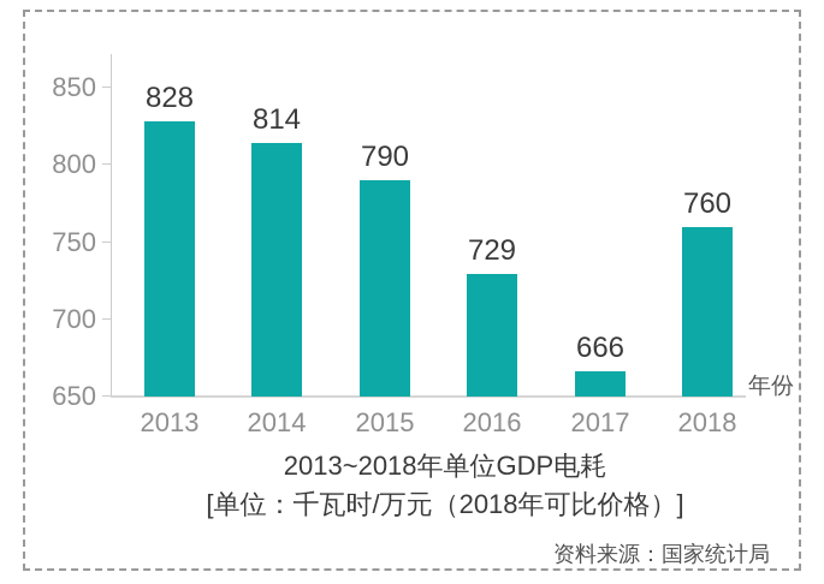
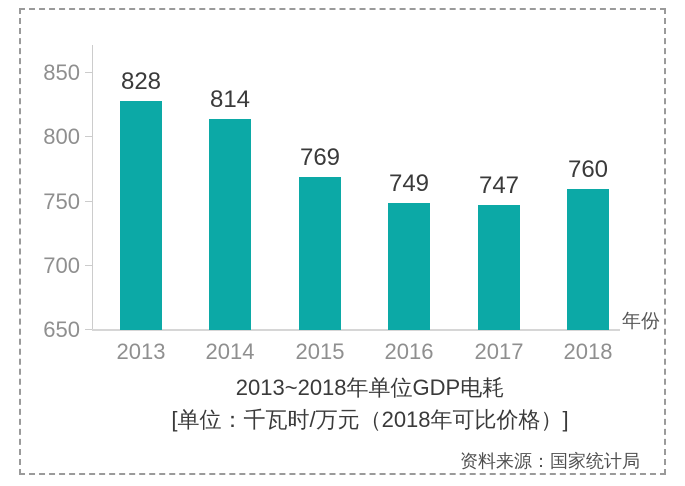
2015: 790 -> 769
2016: 729 -> 749
2017: 666 -> 747
